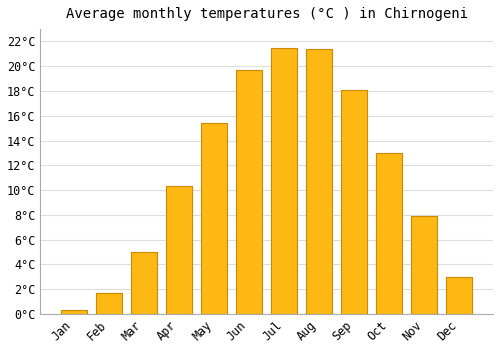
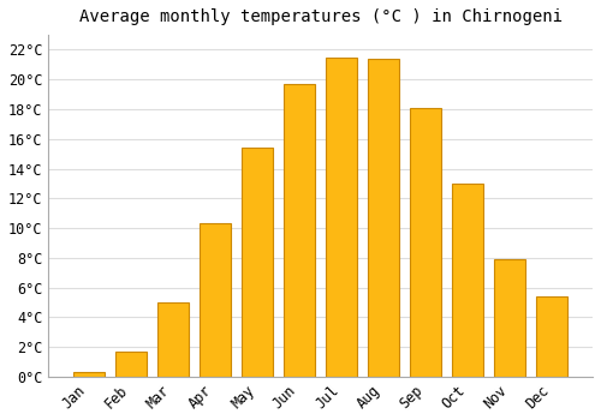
Dec: 3.0°C -> 5.4°C
